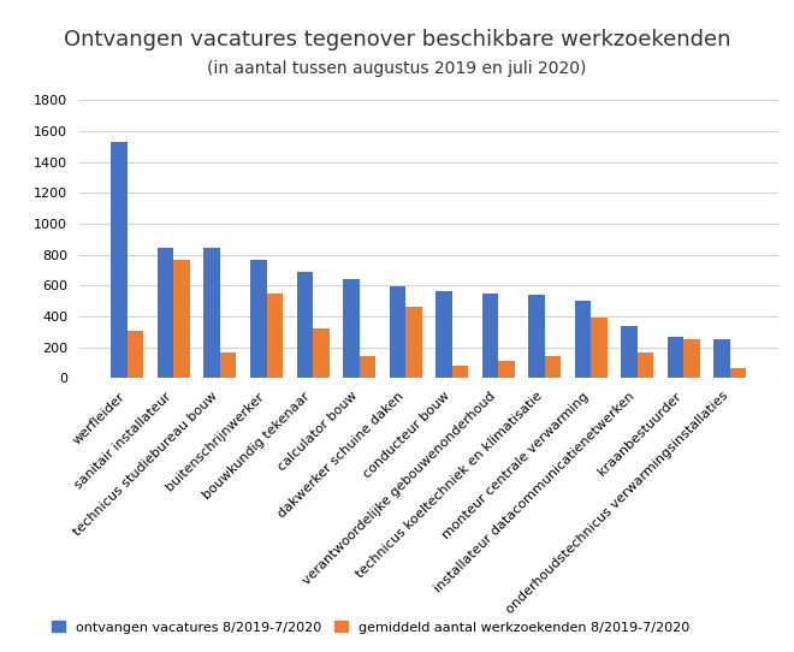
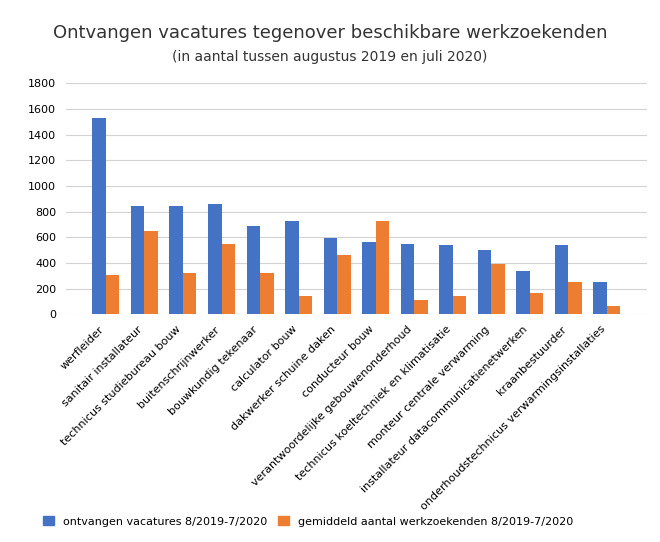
gemiddeld aantal werkzoekenden 8/2019-7/2020/sanitair installateur: 770 -> 650
gemiddeld aantal werkzoekenden 8/2019-7/2020/technicus studiebureau bouw: 160 -> 320
ontvangen vacatures 8/2019-7/2020/buitenschrijnwerker: 760 -> 860
ontvangen vacatures 8/2019-7/2020/calculator bouw: 640 -> 730
gemiddeld aantal werkzoekenden 8/2019-7/2020/conducteur bouw: 80 -> 730
ontvangen vacatures 8/2019-7/2020/kraanbestuurder: 260 -> 540
